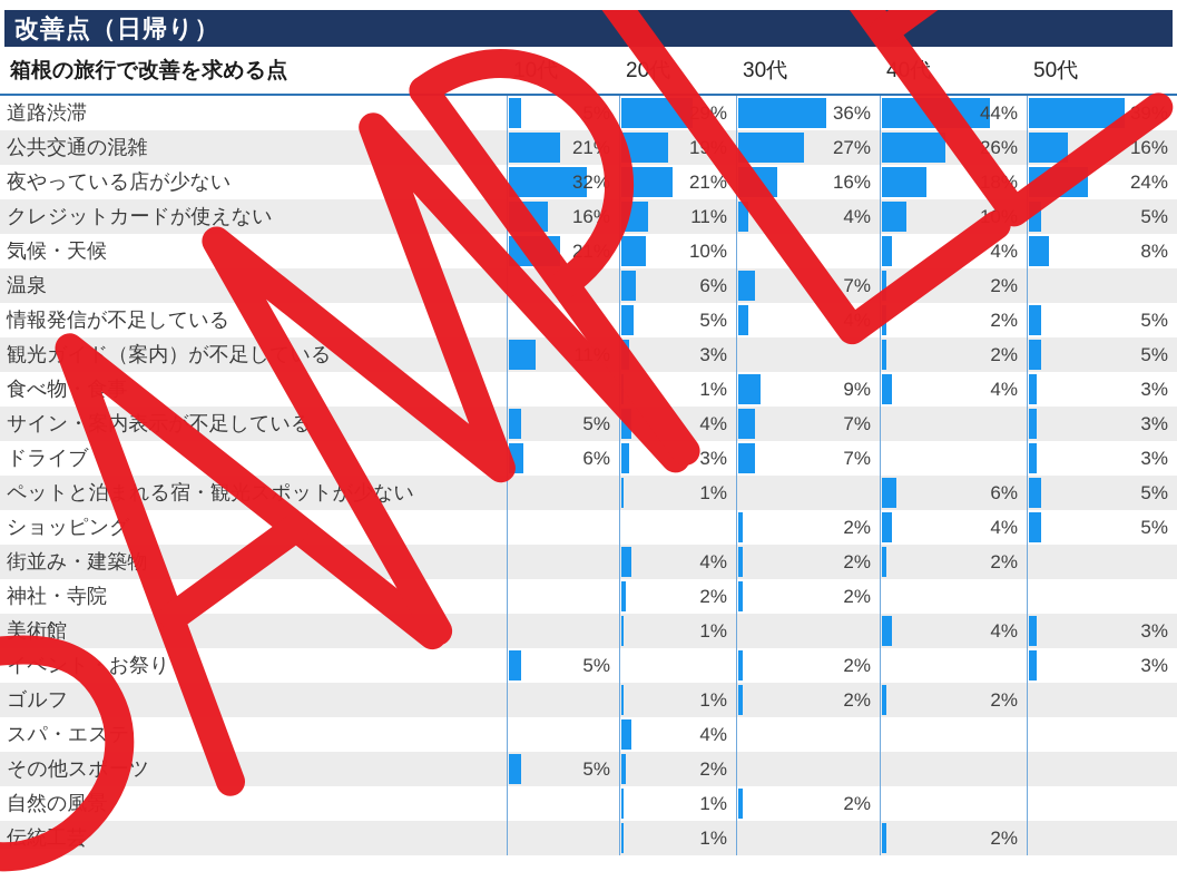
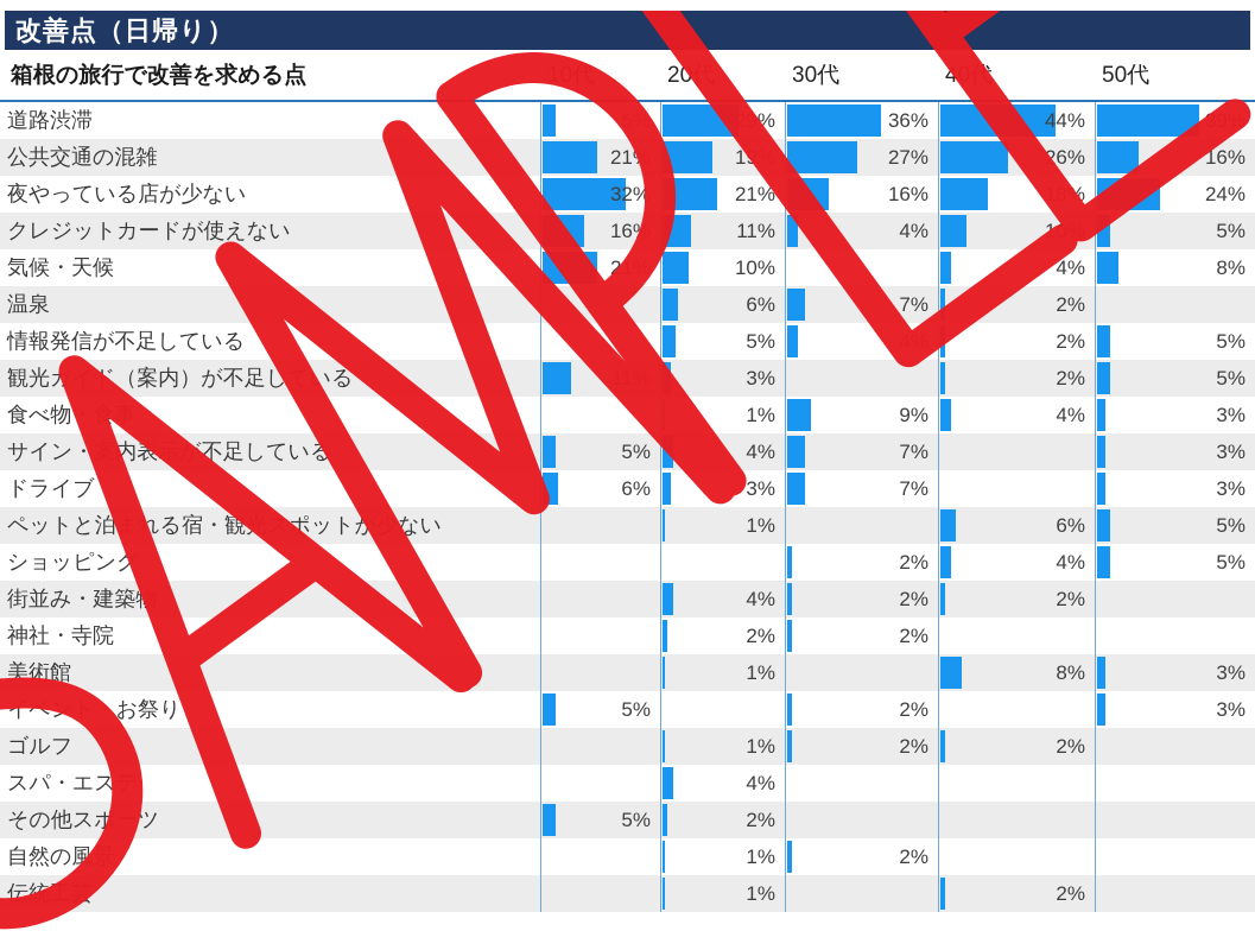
40代/美術館: 4% -> 8%
